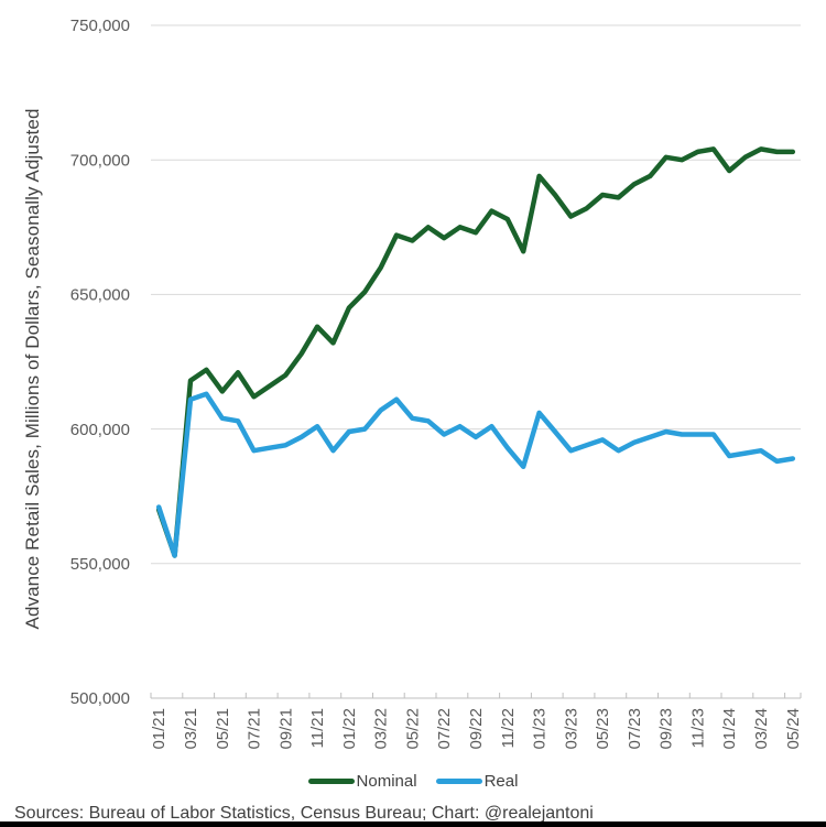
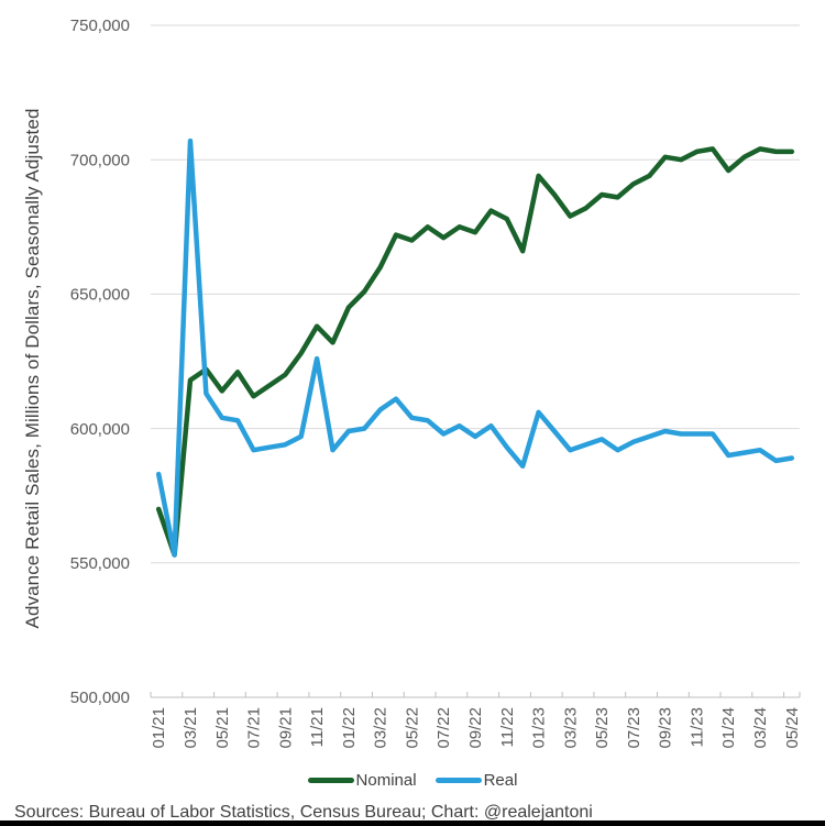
Real/01/21: 571000 -> 583000
Real/03/21: 611000 -> 707000
Real/11/21: 601000 -> 626000
